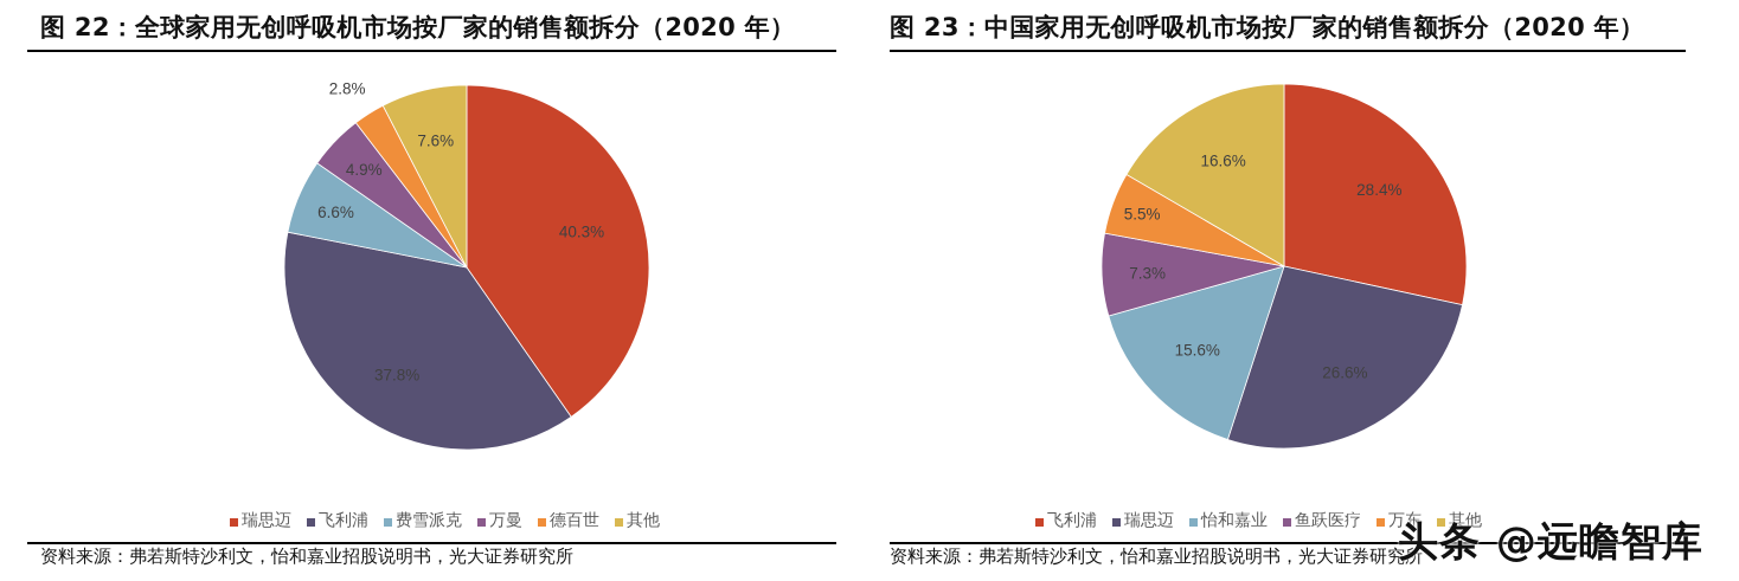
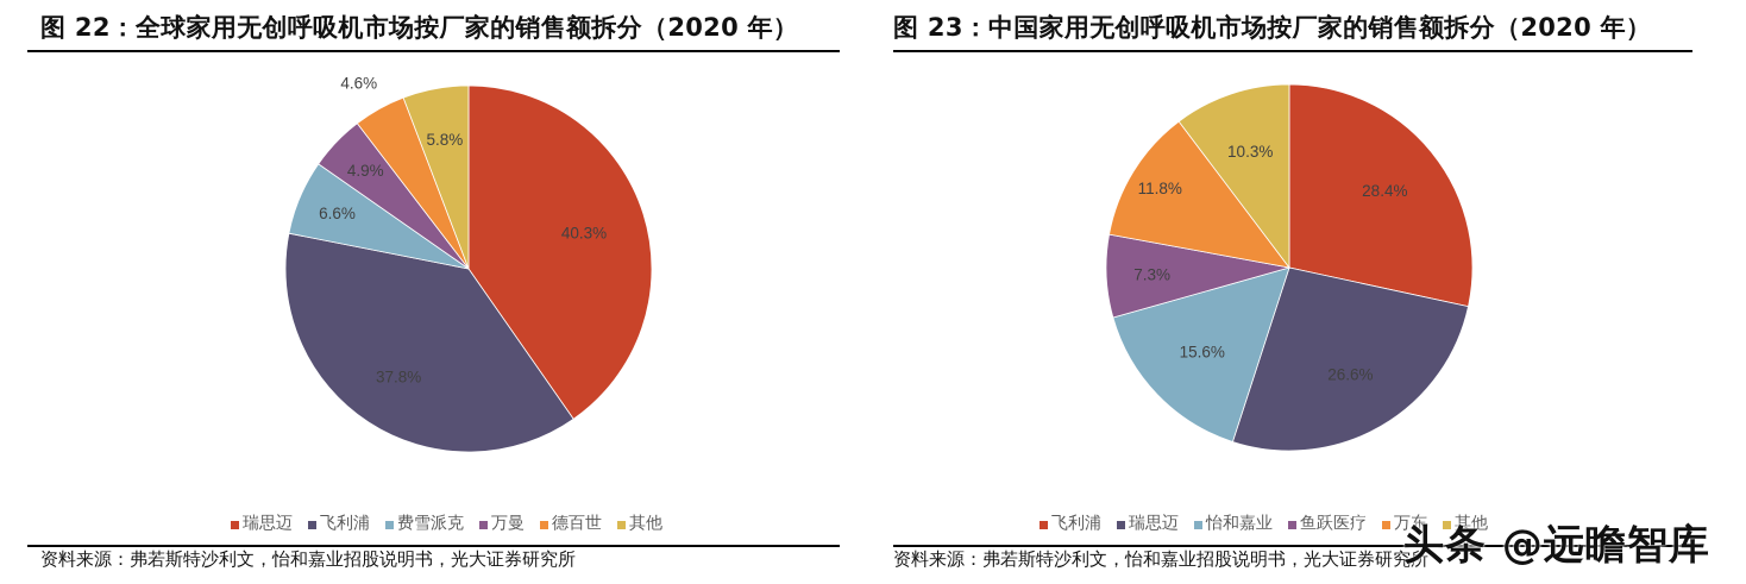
图 22：全球家用无创呼吸机市场按厂家的销售额拆分（2020 年）/德百世: 2.8% -> 4.6%
图 22：全球家用无创呼吸机市场按厂家的销售额拆分（2020 年）/其他: 7.6% -> 5.8%
图 23：中国家用无创呼吸机市场按厂家的销售额拆分（2020 年）/万东: 5.5% -> 11.8%
图 23：中国家用无创呼吸机市场按厂家的销售额拆分（2020 年）/其他: 16.6% -> 10.3%
